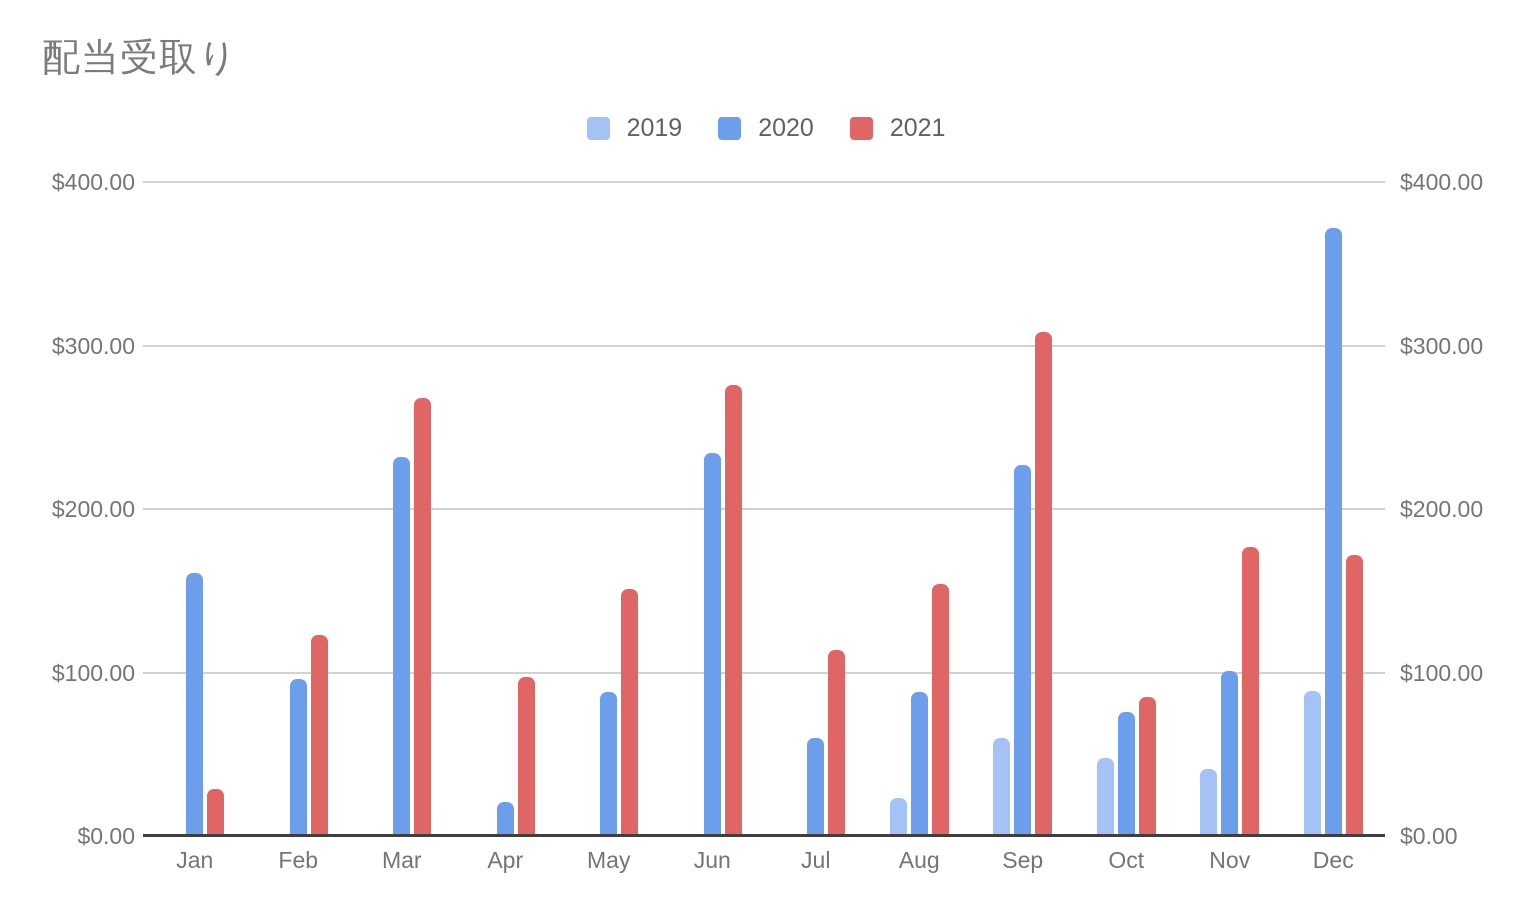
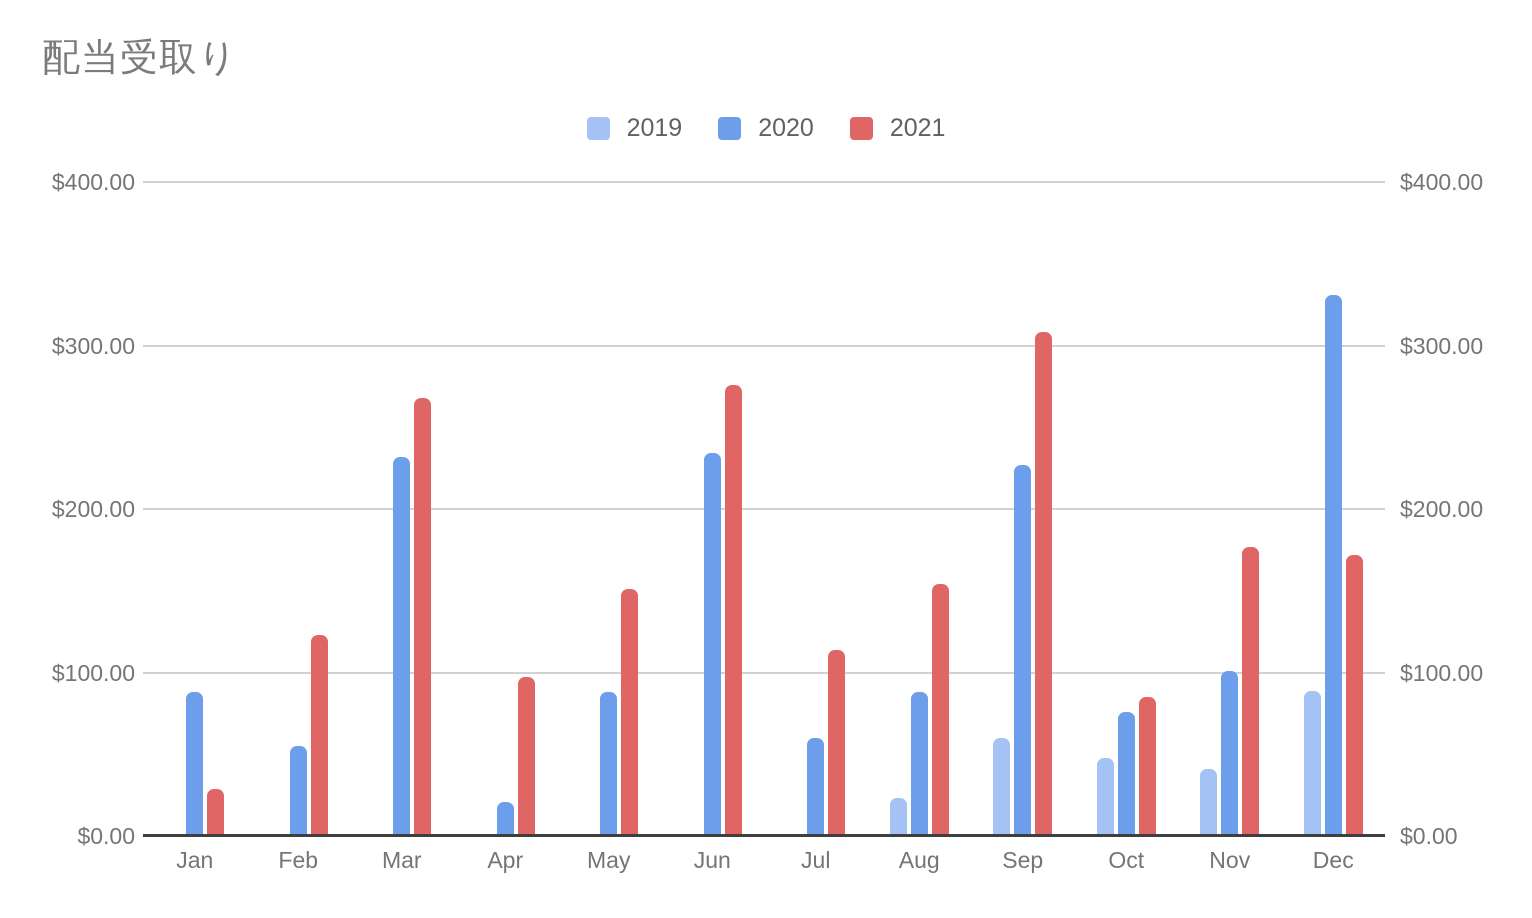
2020/Jan: $161 -> $88
2020/Feb: $96 -> $55
2020/Dec: $372 -> $331
